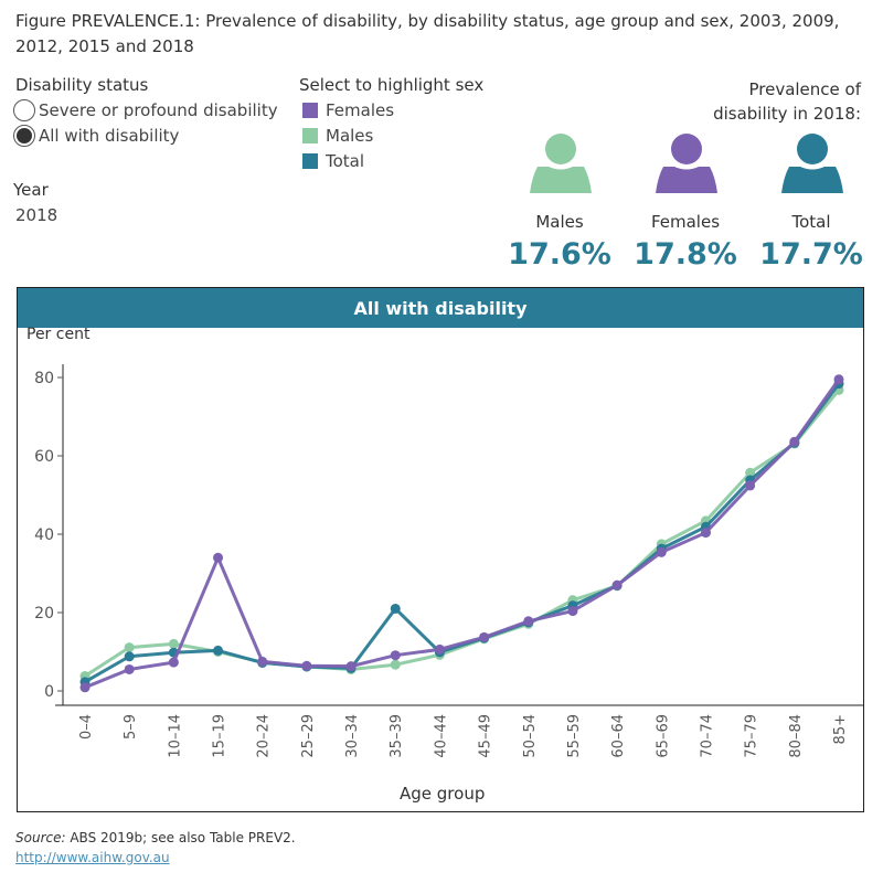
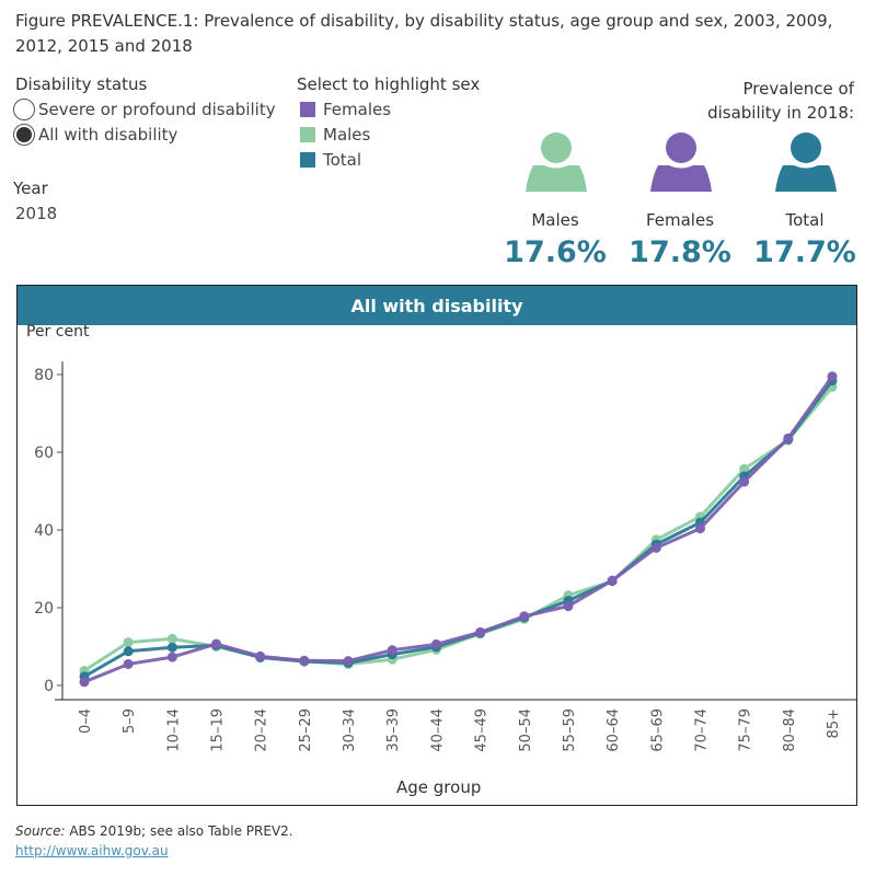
Females/15–19: 34 -> 11
Total/35–39: 21 -> 8
